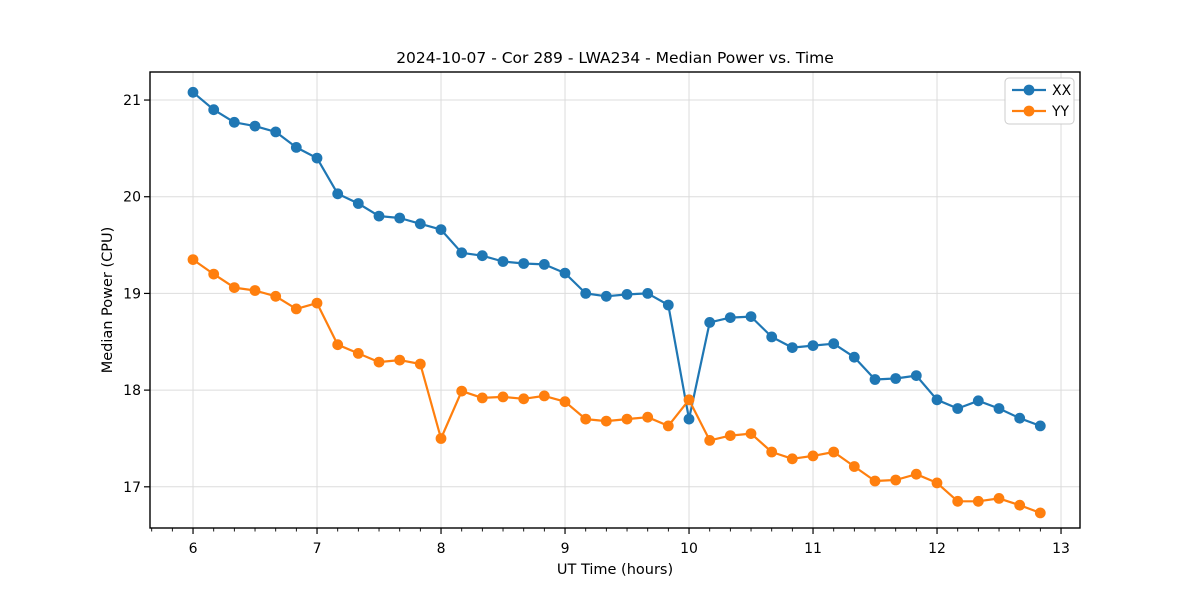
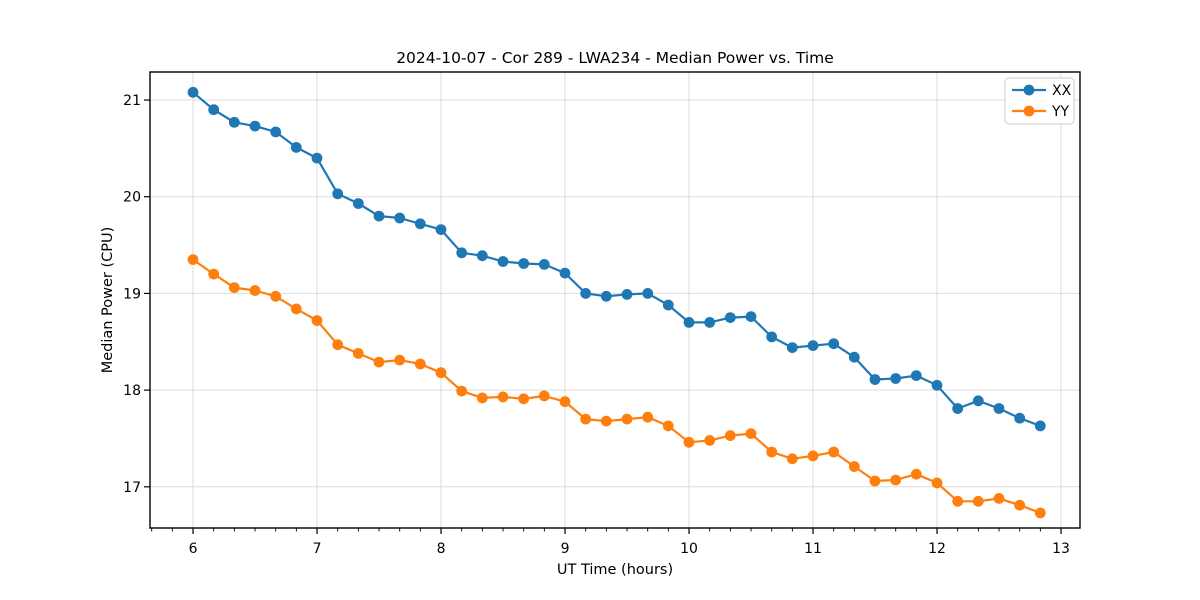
YY/7: 18.9 -> 18.7
YY/8: 17.5 -> 18.2
XX/10: 17.7 -> 18.7
YY/10: 17.9 -> 17.5
XX/12: 17.9 -> 18.1
